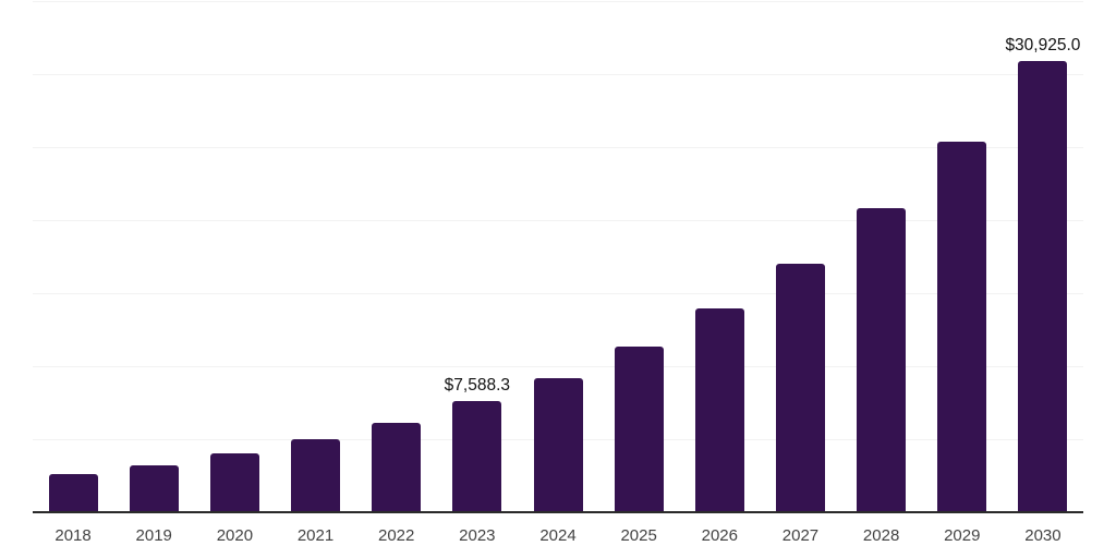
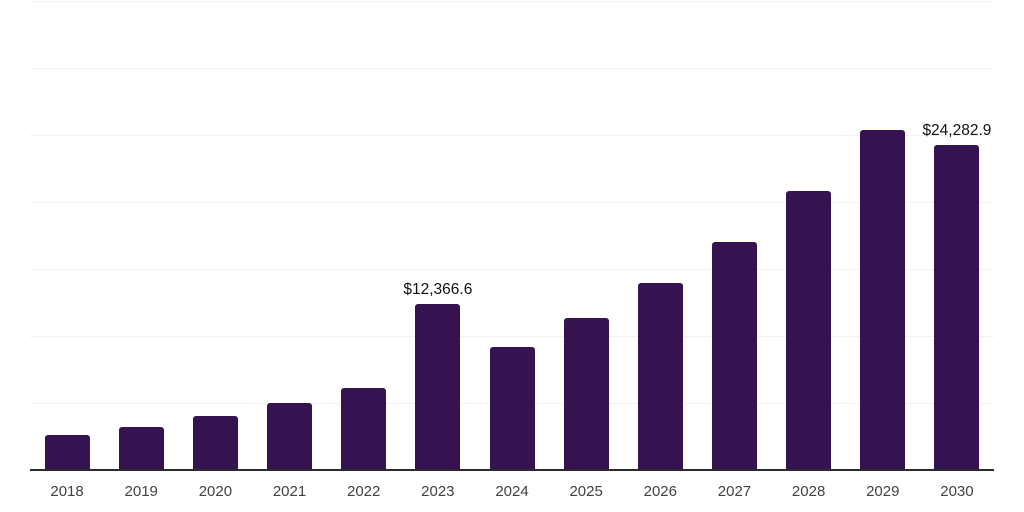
2023: $7,588.3 -> $12,366.6
2030: $30,925.0 -> $24,282.9
